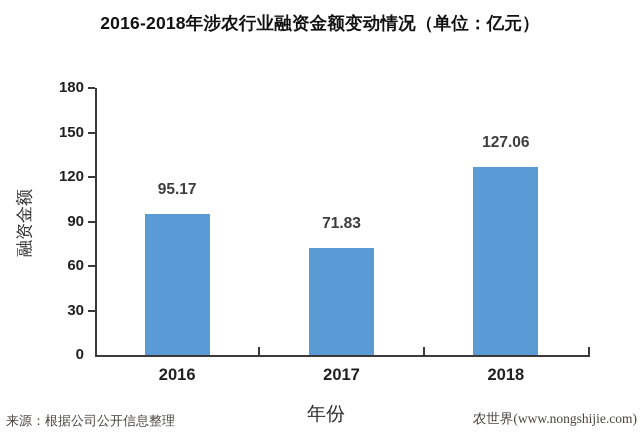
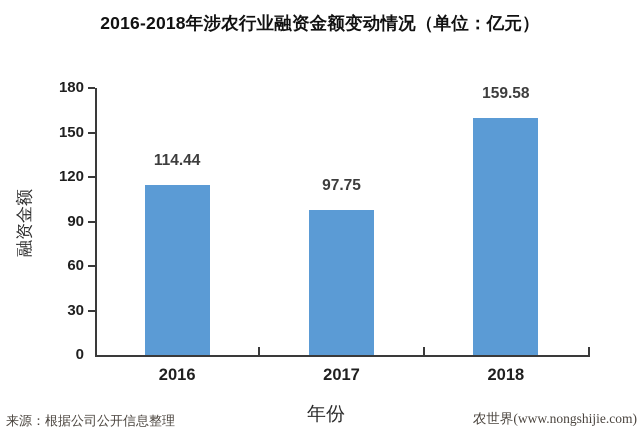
2016: 95.17 -> 114.44
2017: 71.83 -> 97.75
2018: 127.06 -> 159.58
